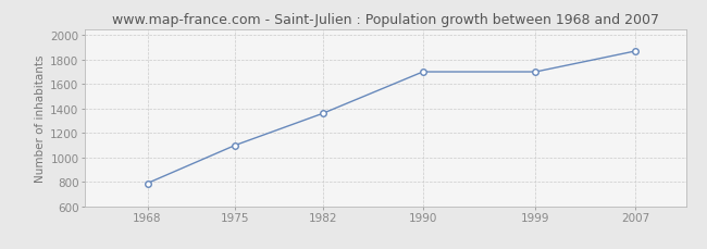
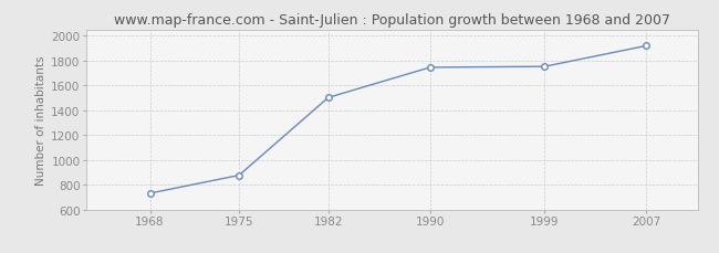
1968: 790 -> 730
1975: 1100 -> 880
1982: 1360 -> 1500
1990: 1700 -> 1740
1999: 1700 -> 1750
2007: 1870 -> 1920
